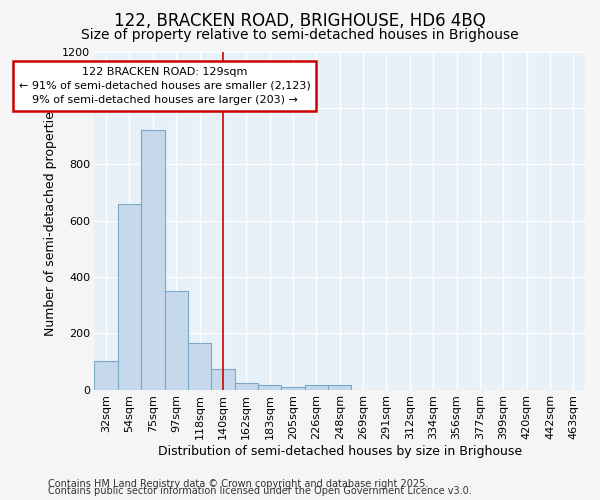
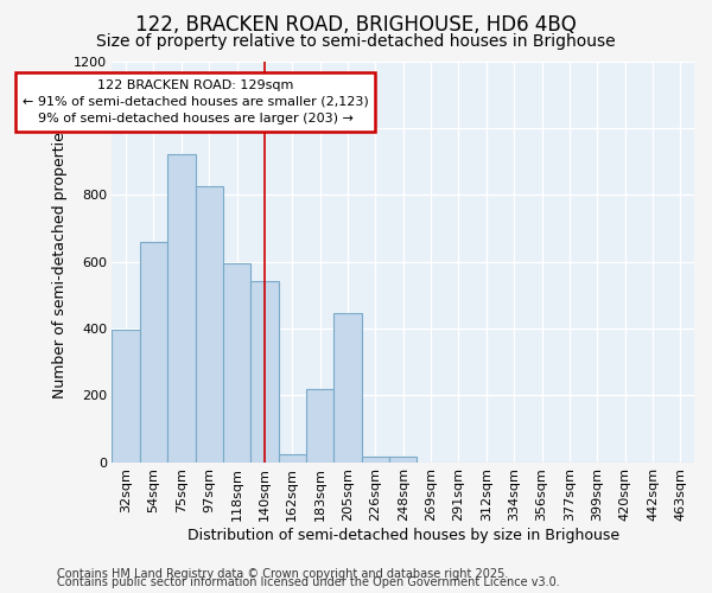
32sqm: 100 -> 395
97sqm: 350 -> 825
118sqm: 165 -> 595
140sqm: 75 -> 540
183sqm: 18 -> 220
205sqm: 10 -> 445
